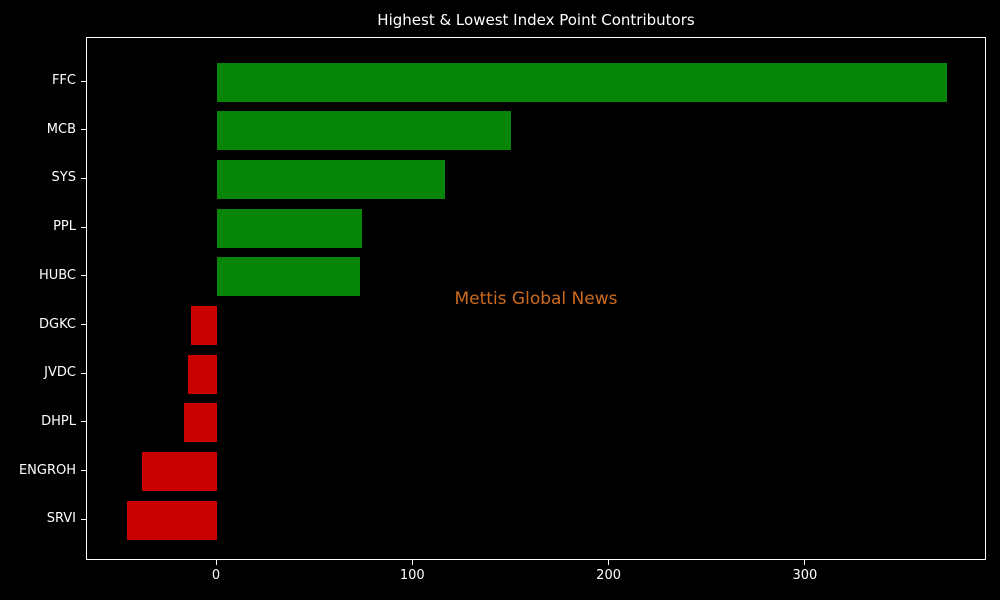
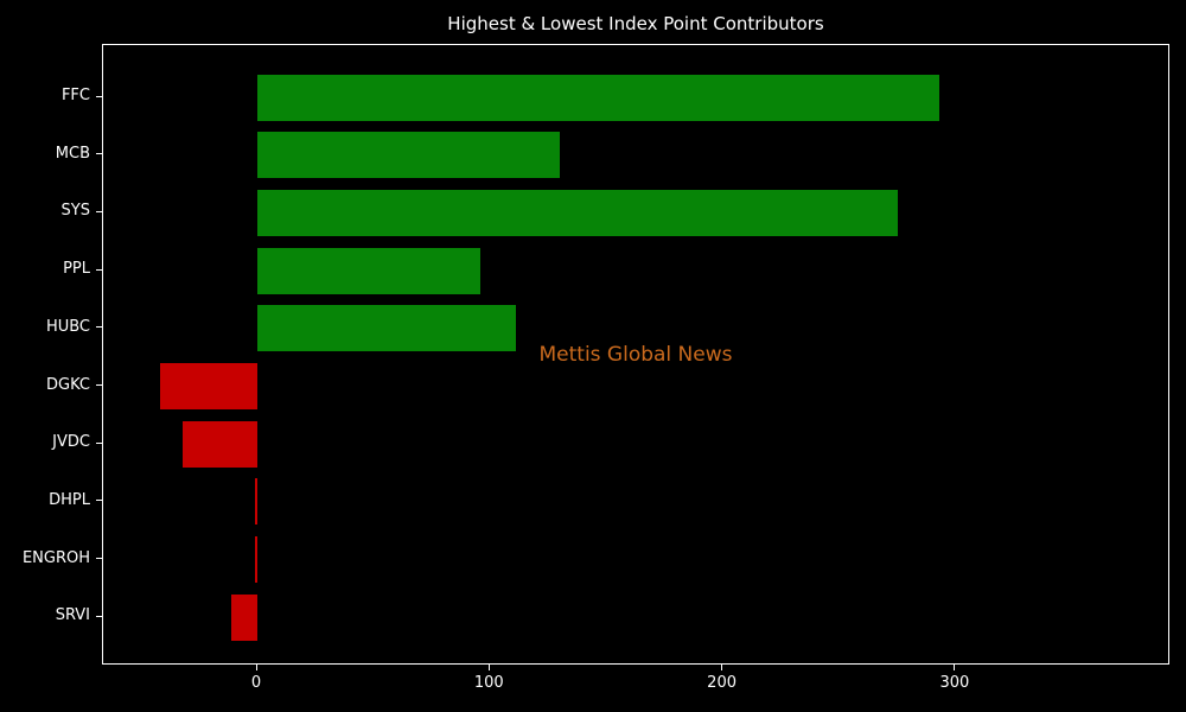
FFC: 372 -> 293
MCB: 150 -> 130
SYS: 116 -> 275
PPL: 74 -> 96
HUBC: 73 -> 111
DGKC: -13 -> -42
JVDC: -15 -> -32
DHPL: -17 -> -1
ENGROH: -38 -> -1
SRVI: -46 -> -11
